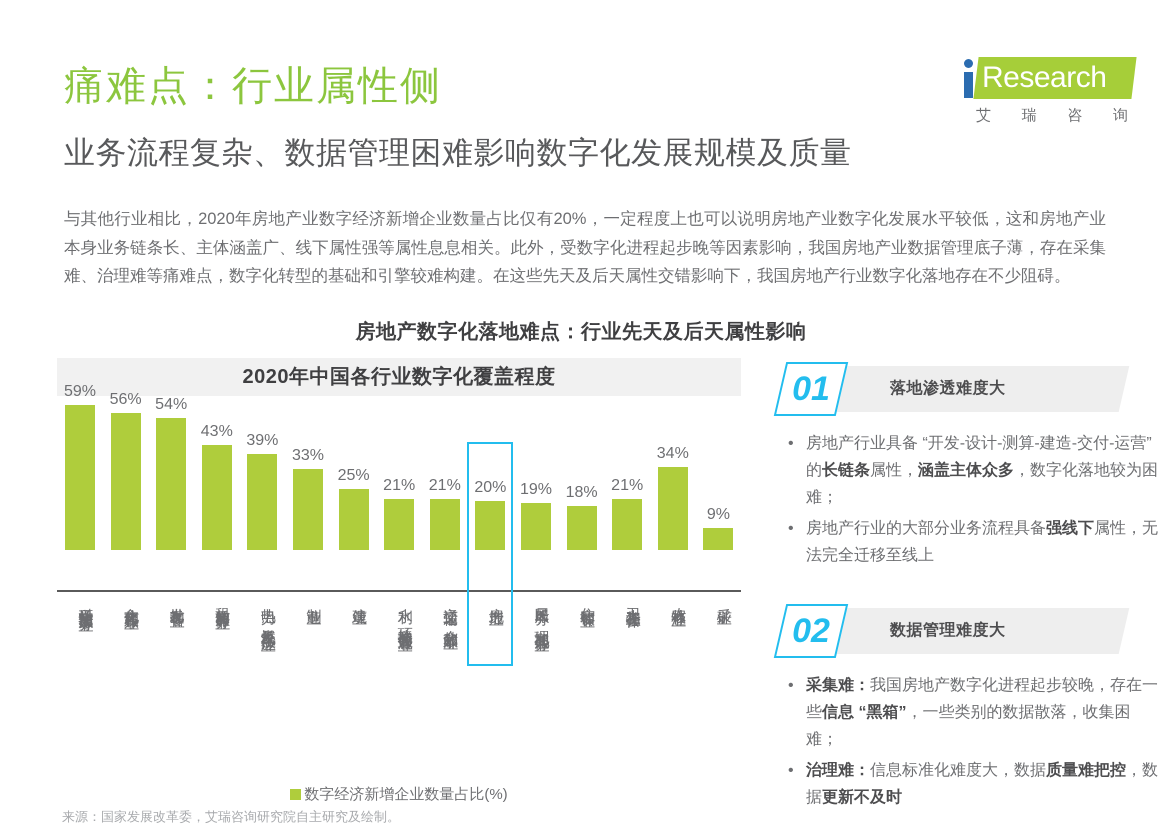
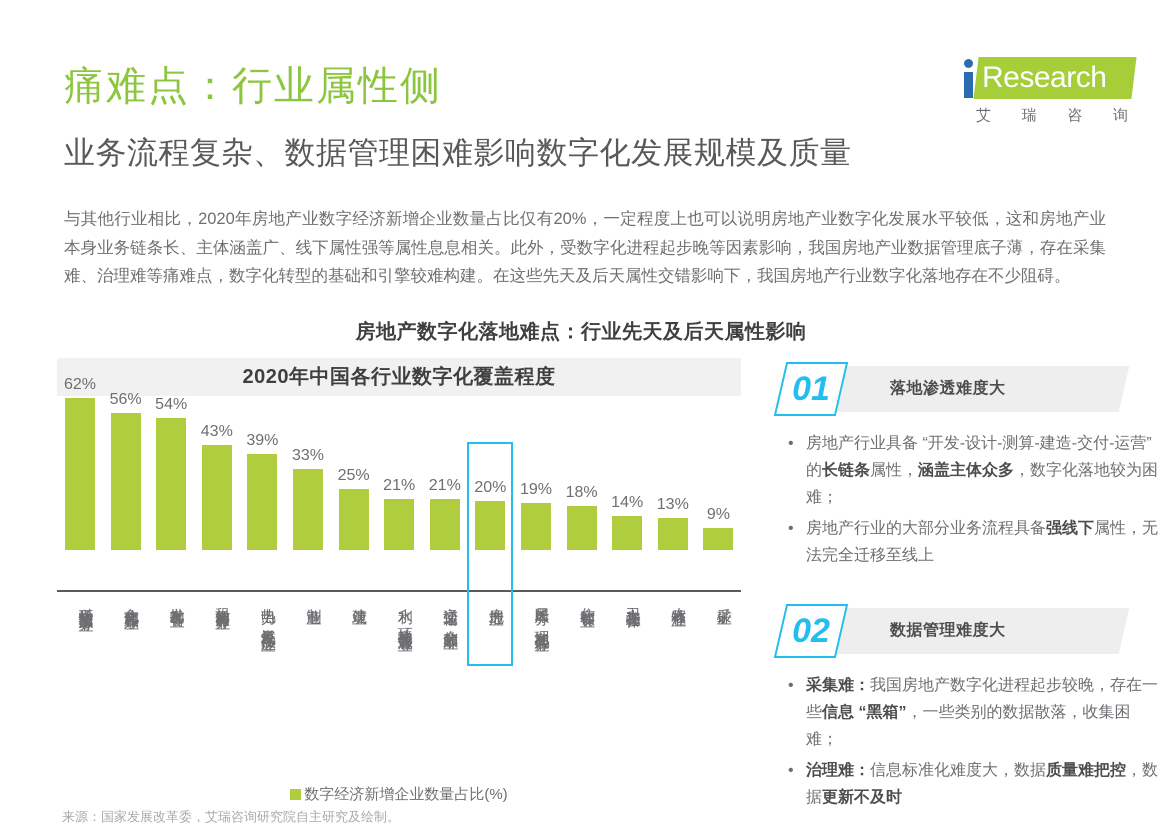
科学研究和技术服务业: 59% -> 62%
卫生和社会工作: 21% -> 14%
农林牧渔业: 34% -> 13%
